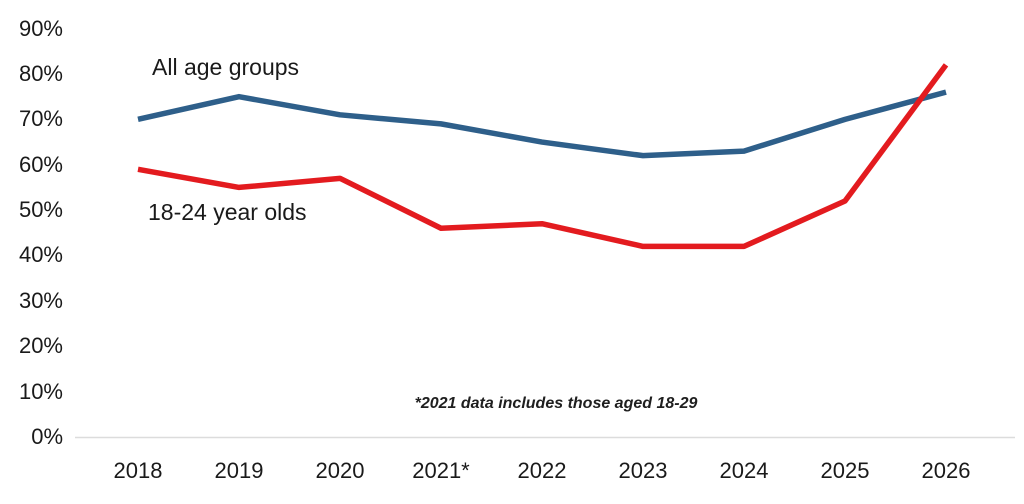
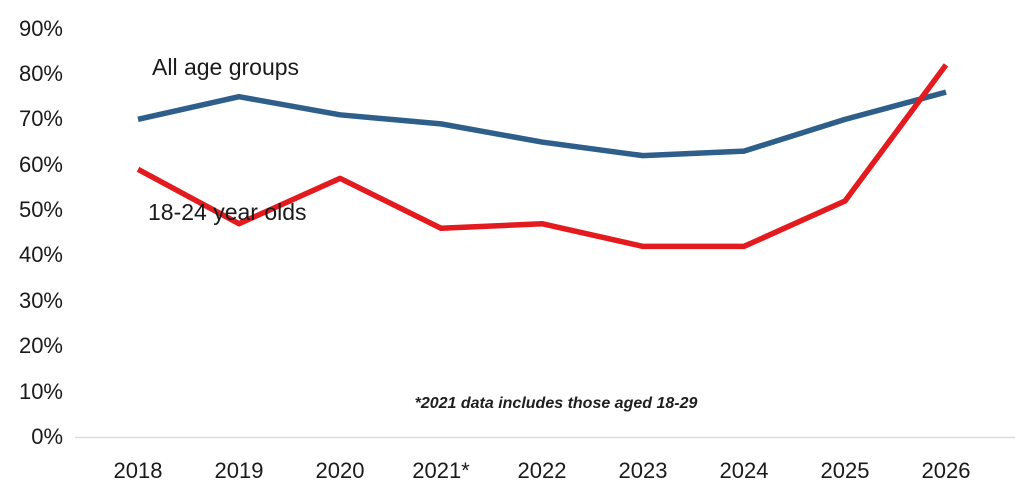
18-24 year olds/2019: 55% -> 47%
